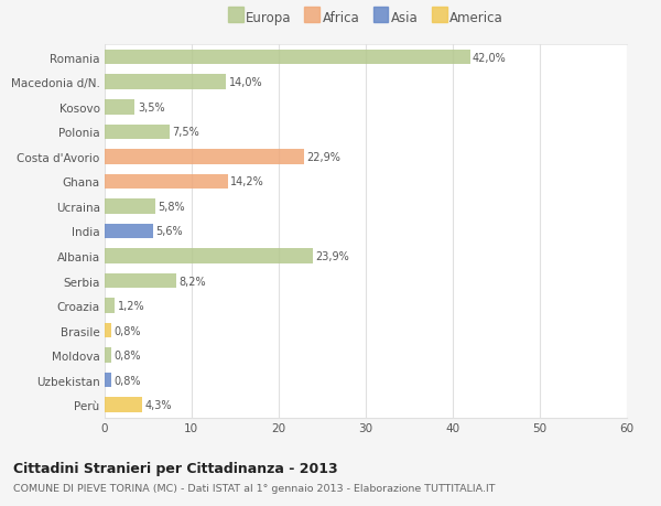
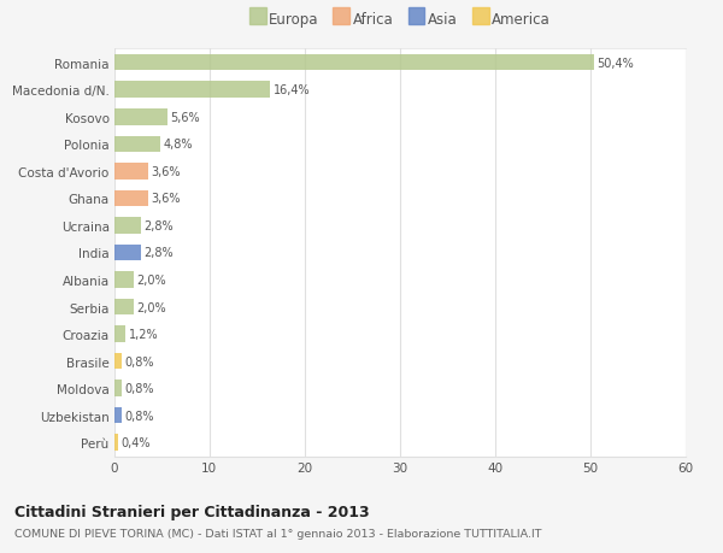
Romania: 42,0% -> 50,4%
Macedonia d/N.: 14,0% -> 16,4%
Kosovo: 3,5% -> 5,6%
Polonia: 7,5% -> 4,8%
Costa d'Avorio: 22,9% -> 3,6%
Ghana: 14,2% -> 3,6%
Ucraina: 5,8% -> 2,8%
India: 5,6% -> 2,8%
Albania: 23,9% -> 2,0%
Serbia: 8,2% -> 2,0%
Perù: 4,3% -> 0,4%
